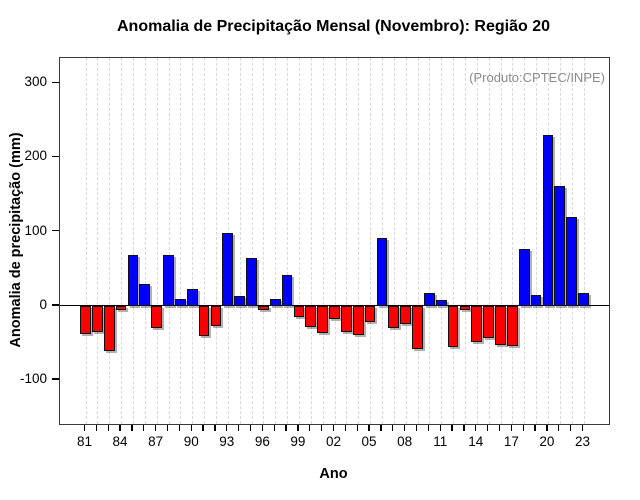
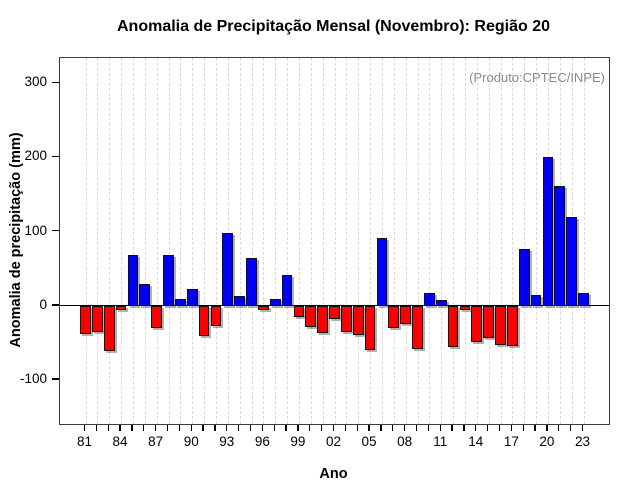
05: -20 -> -60
20: 230 -> 200
